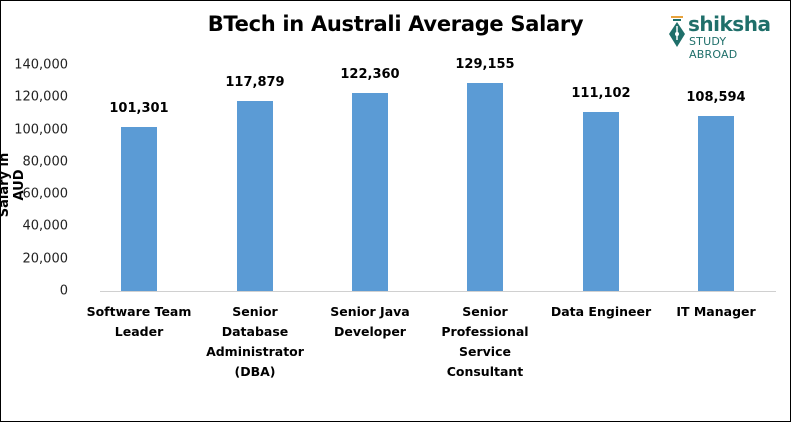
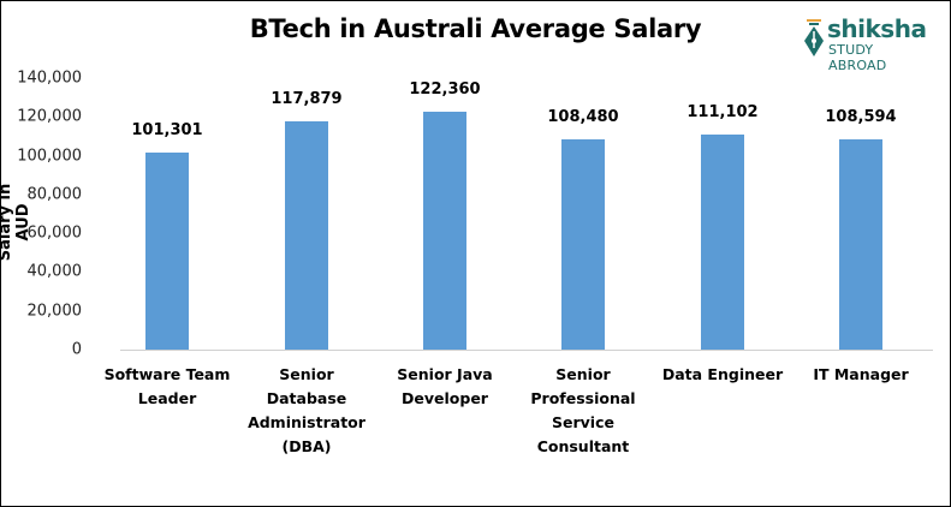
Senior Professional Service Consultant: 129,155 -> 108,480
